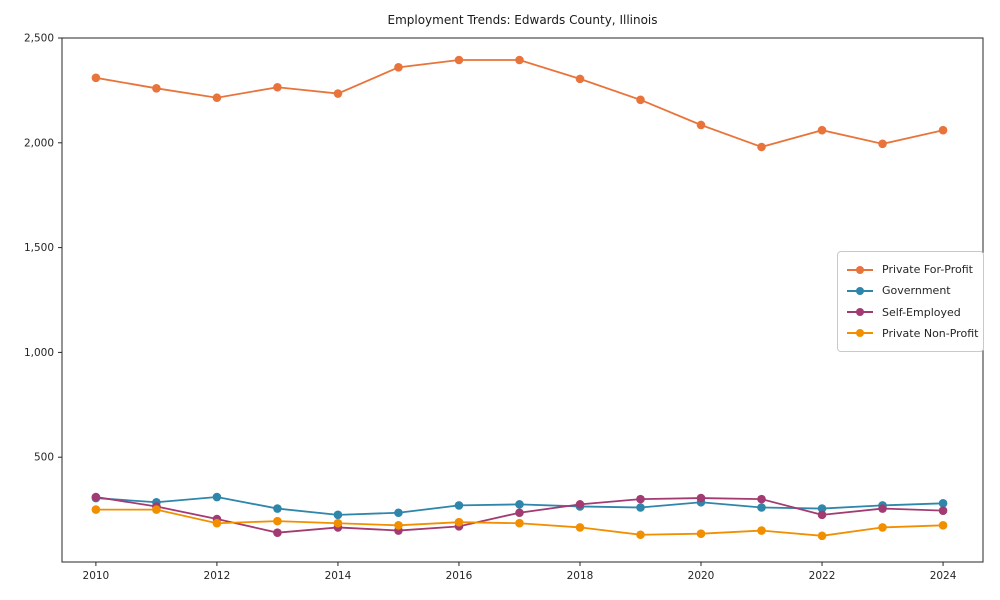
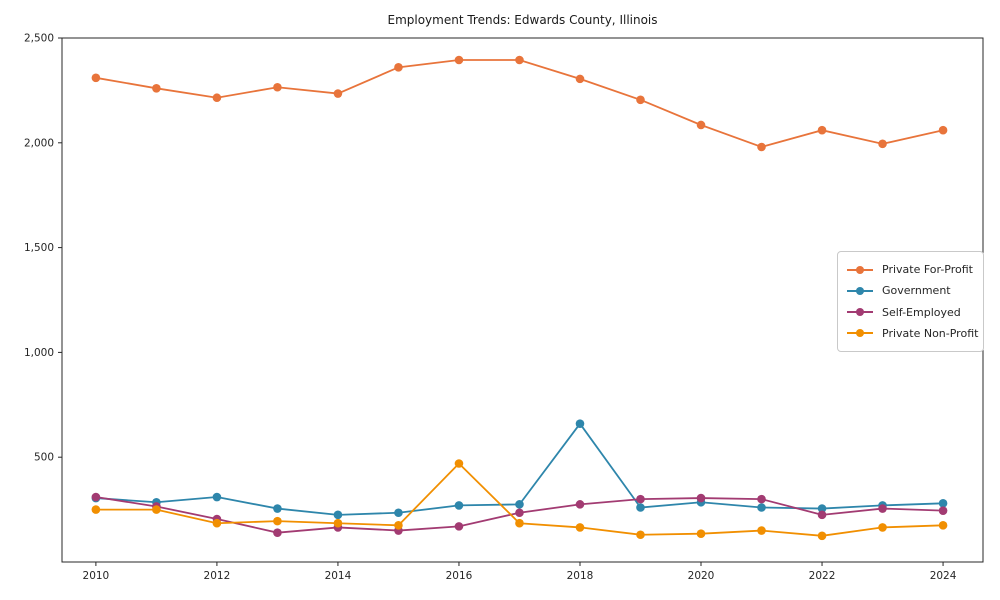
Private Non-Profit/2016: 190 -> 470
Government/2018: 260 -> 660
